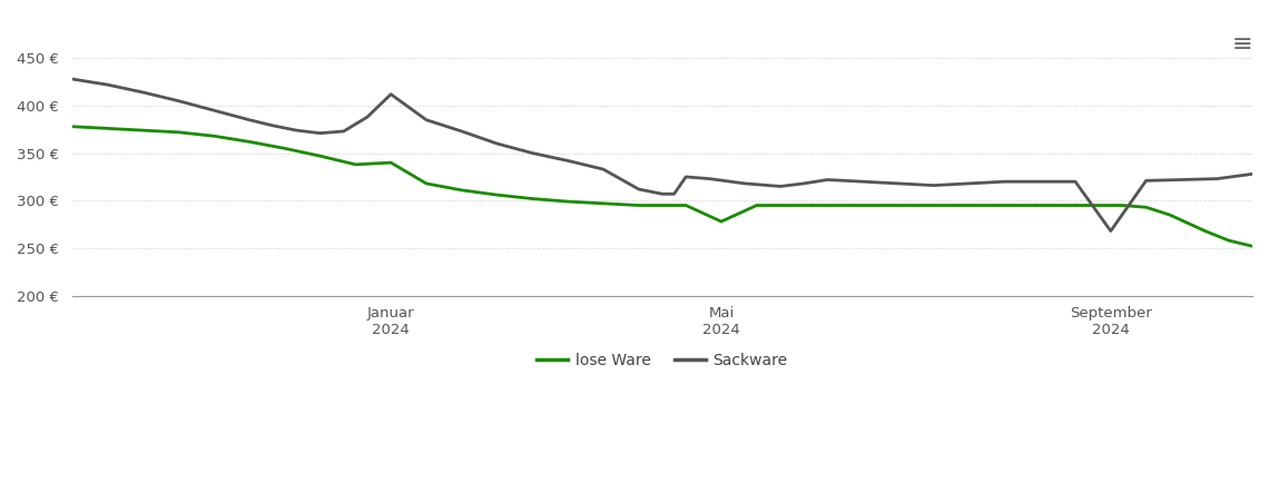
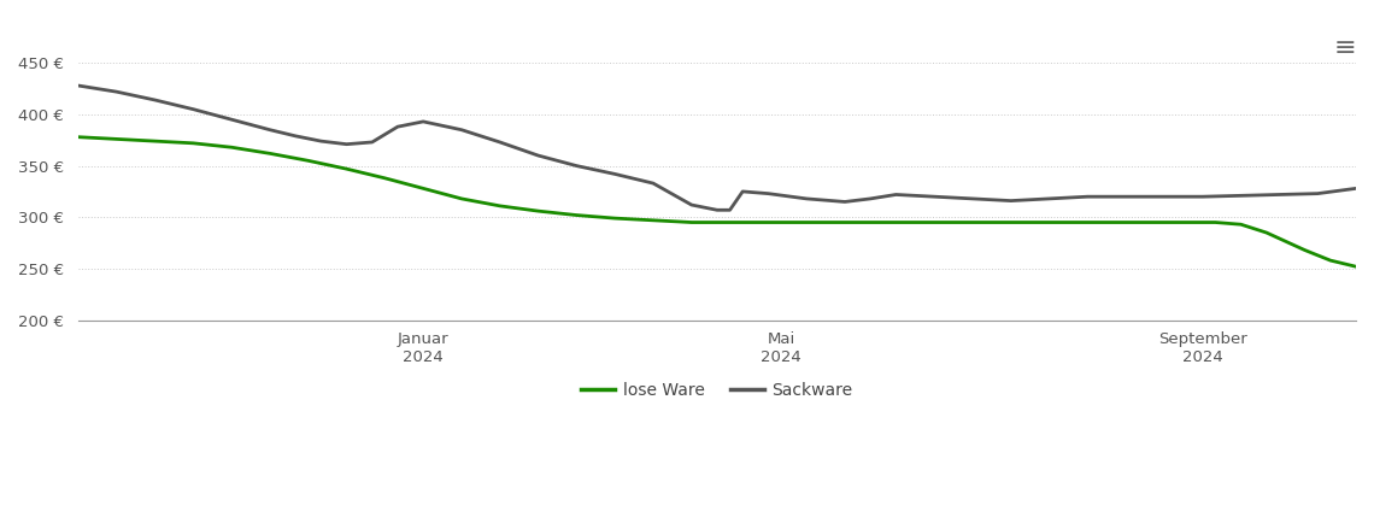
lose Ware/Januar 2024: 340 € -> 328 €
Sackware/Januar 2024: 412 € -> 393 €
lose Ware/Mai 2024: 278 € -> 295 €
Sackware/September 2024: 268 € -> 320 €
